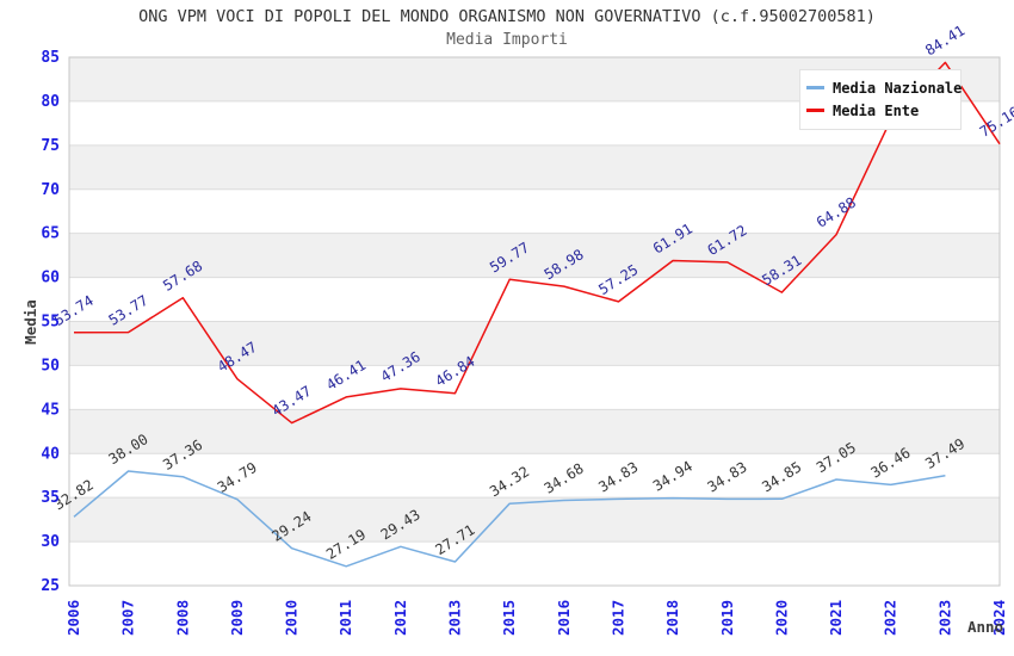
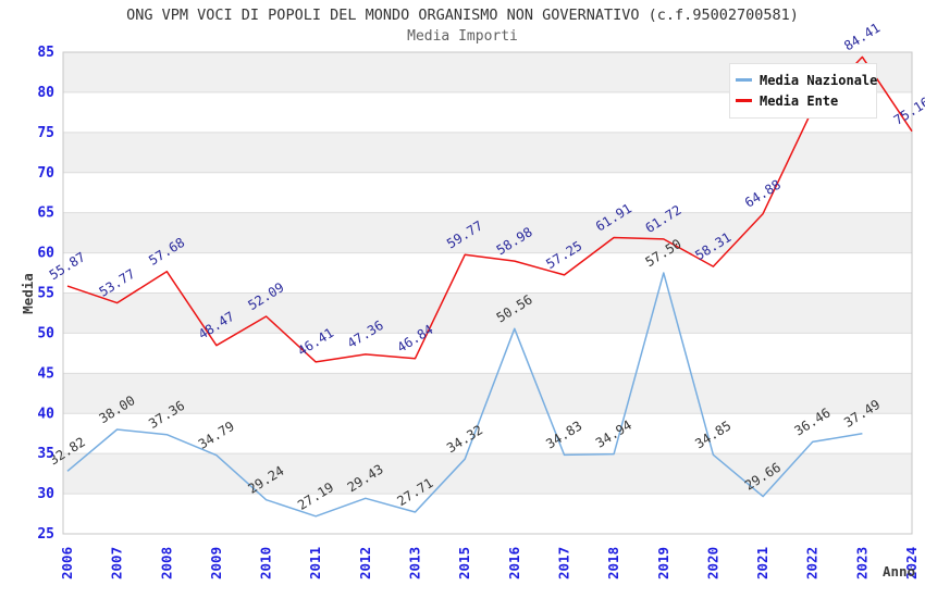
Media Ente/2006: 53.74 -> 55.87
Media Ente/2010: 43.47 -> 52.09
Media Nazionale/2016: 34.68 -> 50.56
Media Nazionale/2019: 34.83 -> 57.50
Media Nazionale/2021: 37.05 -> 29.66
